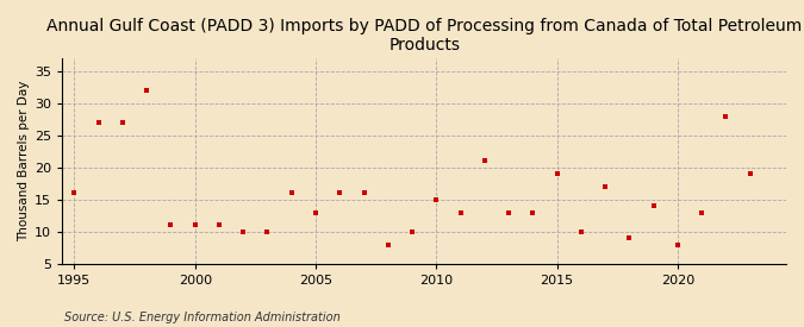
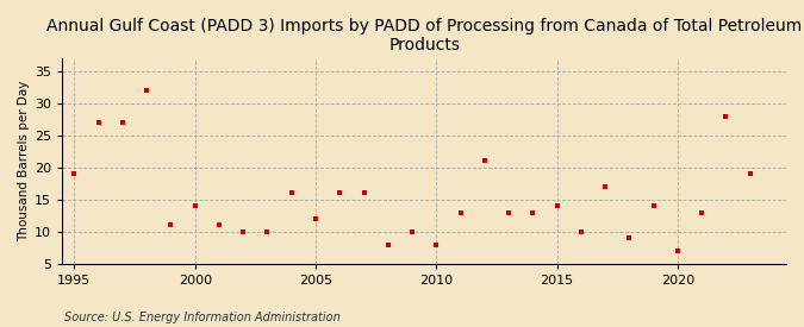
1995: 16 -> 19
2000: 11 -> 14
2005: 13 -> 12
2010: 15 -> 8
2015: 19 -> 14
2020: 8 -> 7
